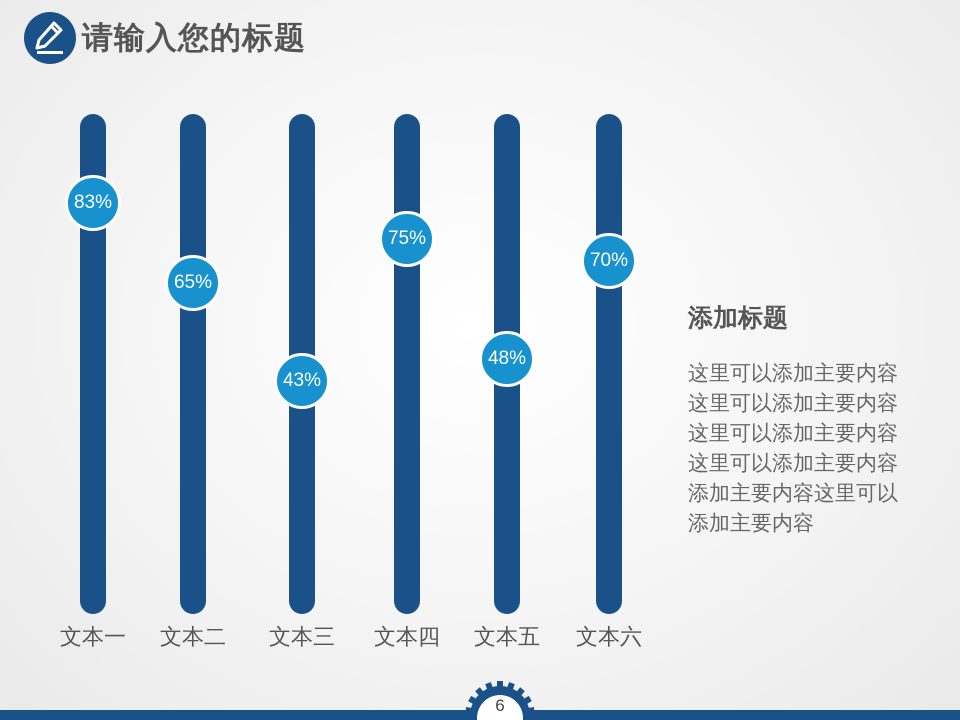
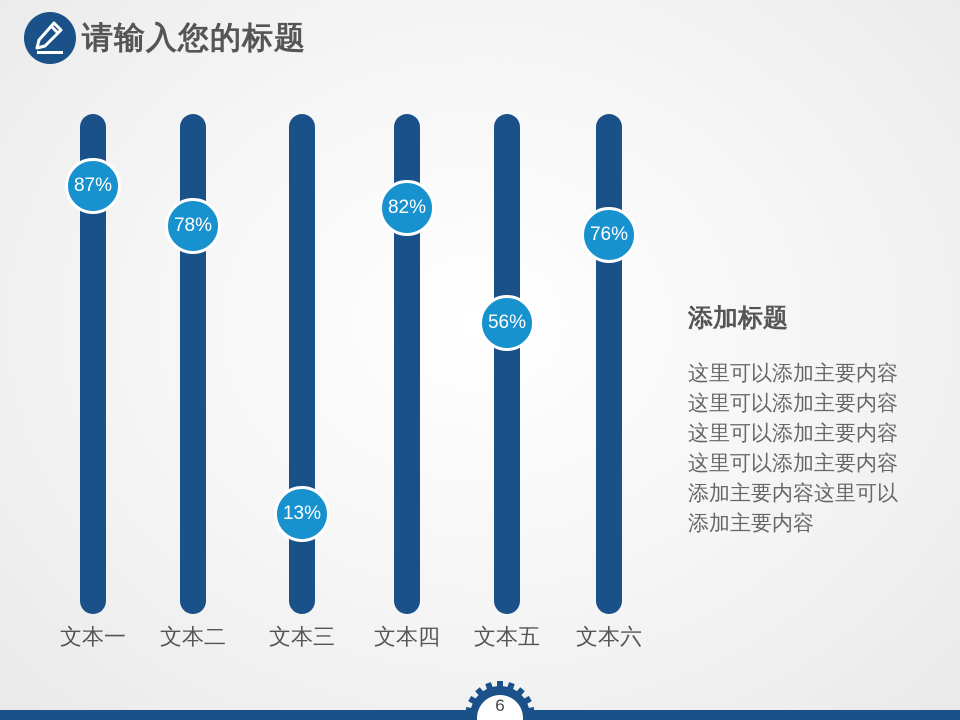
文本一: 83% -> 87%
文本二: 65% -> 78%
文本三: 43% -> 13%
文本四: 75% -> 82%
文本五: 48% -> 56%
文本六: 70% -> 76%
